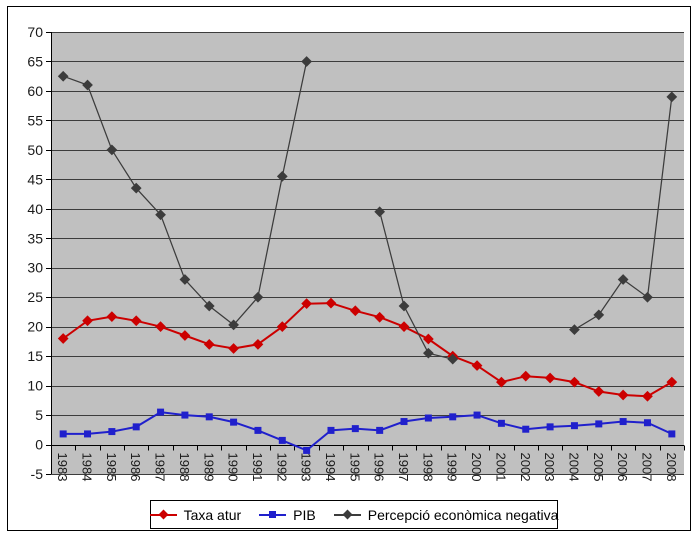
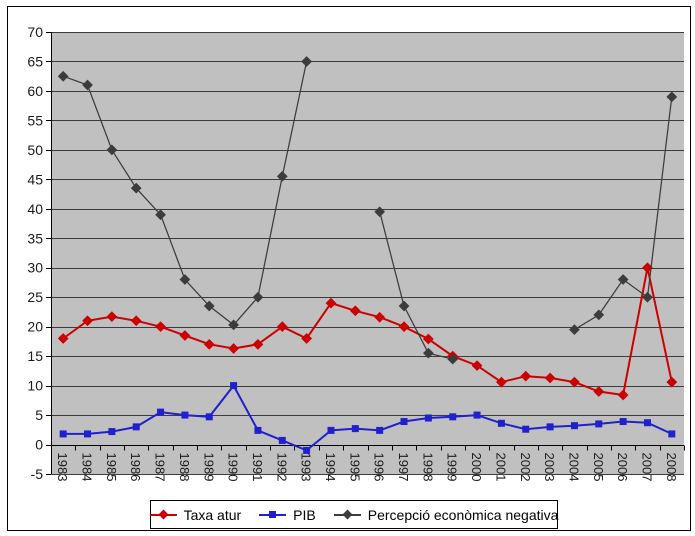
PIB/1990: 4 -> 10
Taxa atur/1993: 24 -> 18
Taxa atur/2007: 8 -> 30
